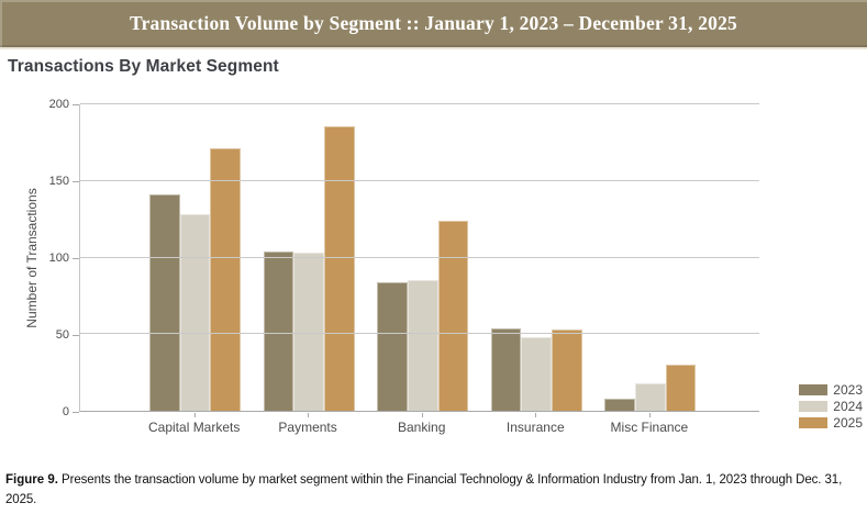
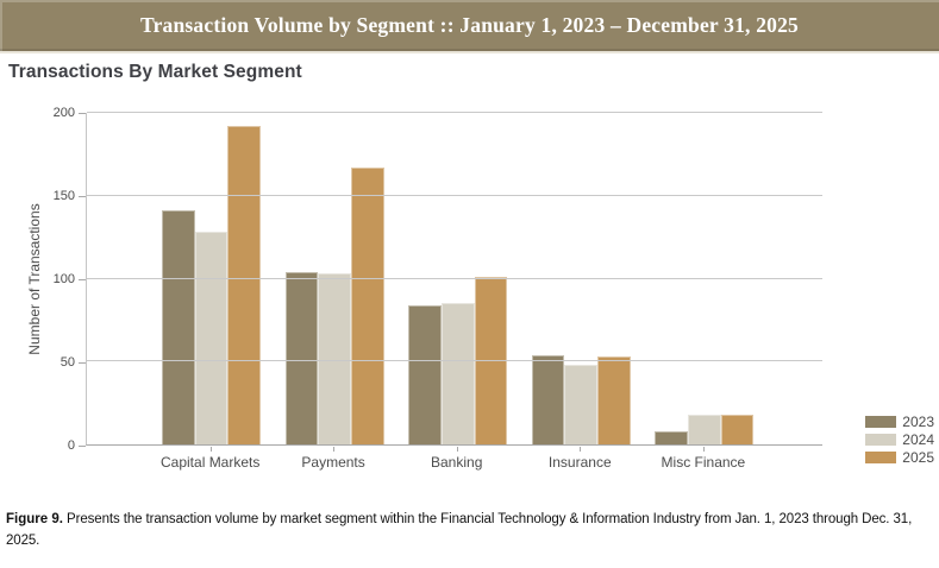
2025/Capital Markets: 171 -> 192
2025/Payments: 186 -> 167
2025/Banking: 124 -> 101
2025/Misc Finance: 30 -> 18
